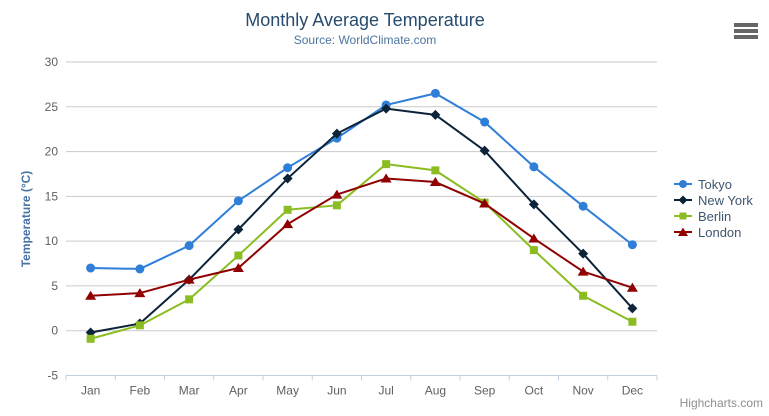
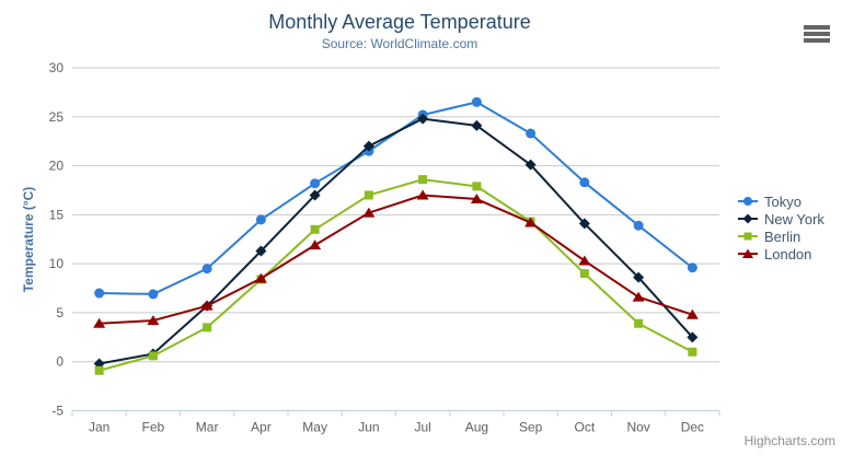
London/Apr: 7 -> 8
Berlin/Jun: 14 -> 17
